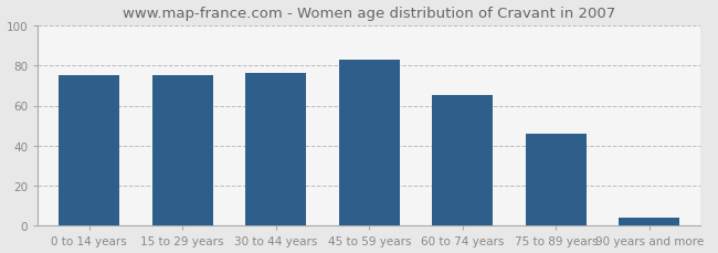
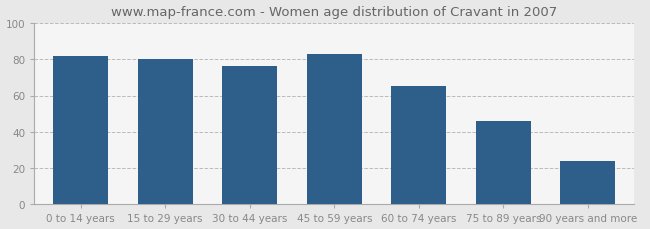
0 to 14 years: 75 -> 82
15 to 29 years: 75 -> 80
90 years and more: 4 -> 24
